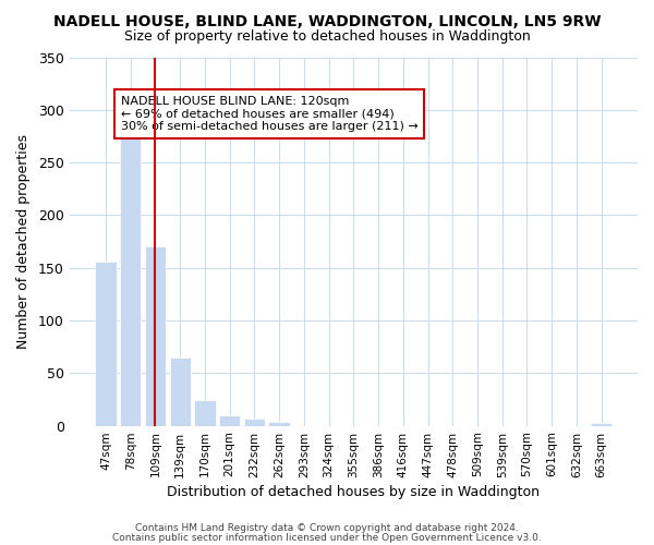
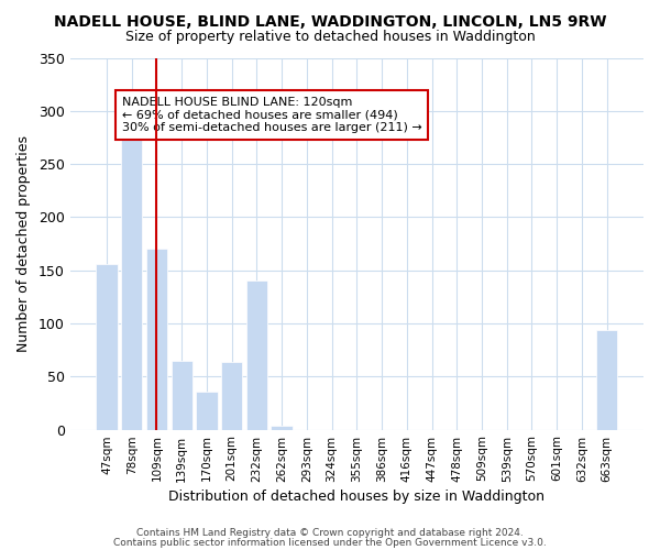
170sqm: 24 -> 36
201sqm: 10 -> 64
232sqm: 7 -> 140
663sqm: 3 -> 94
